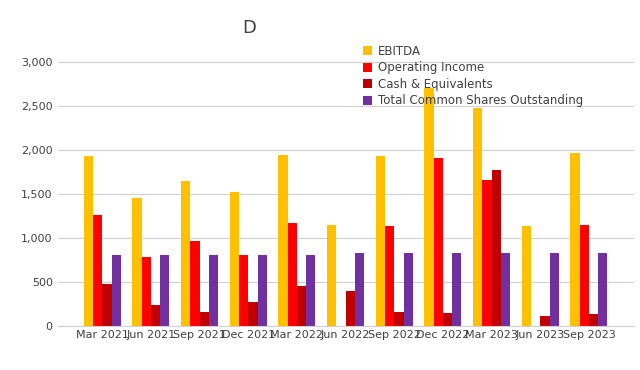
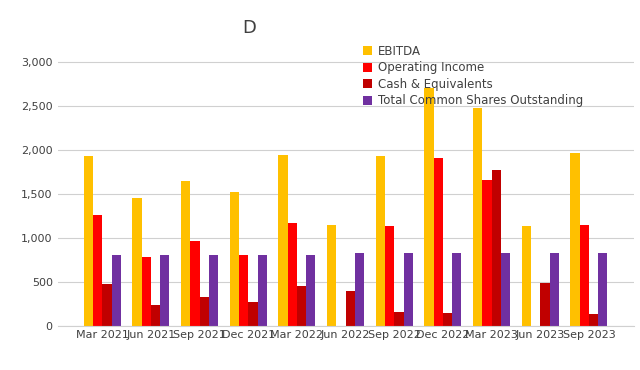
Cash & Equivalents/Sep 2021: 160 -> 320
Cash & Equivalents/Jun 2023: 110 -> 480
